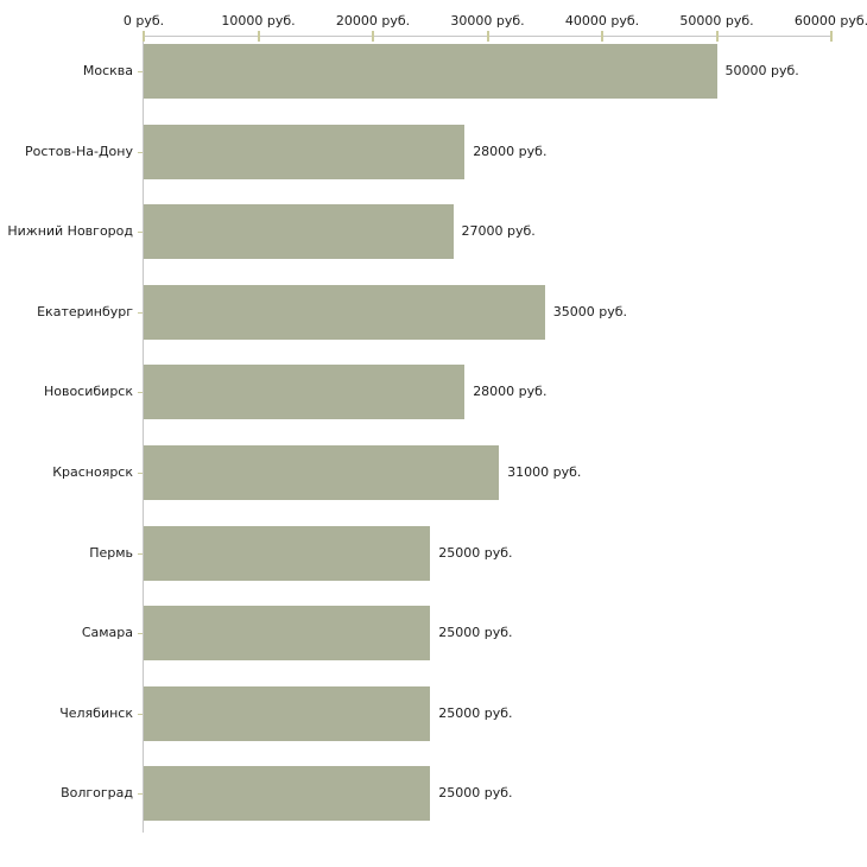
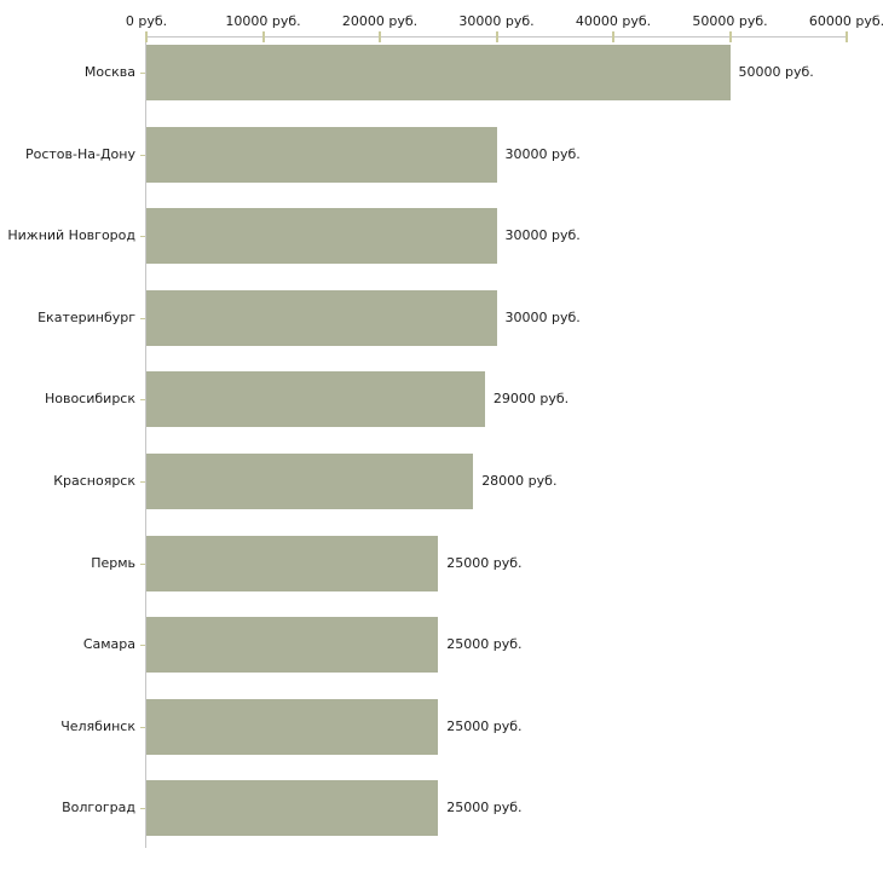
Ростов-На-Дону: 28000 -> 30000
Нижний Новгород: 27000 -> 30000
Екатеринбург: 35000 -> 30000
Новосибирск: 28000 -> 29000
Красноярск: 31000 -> 28000
